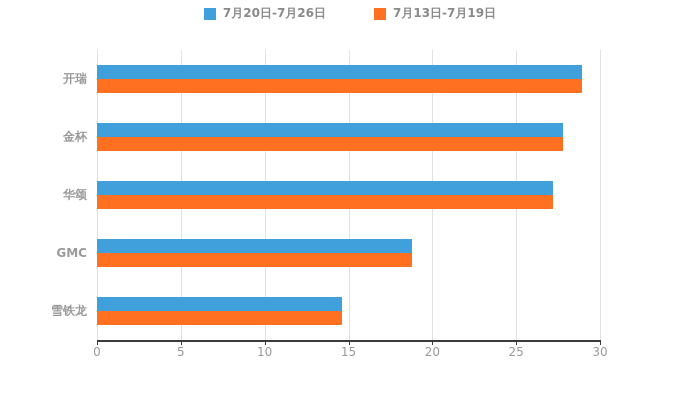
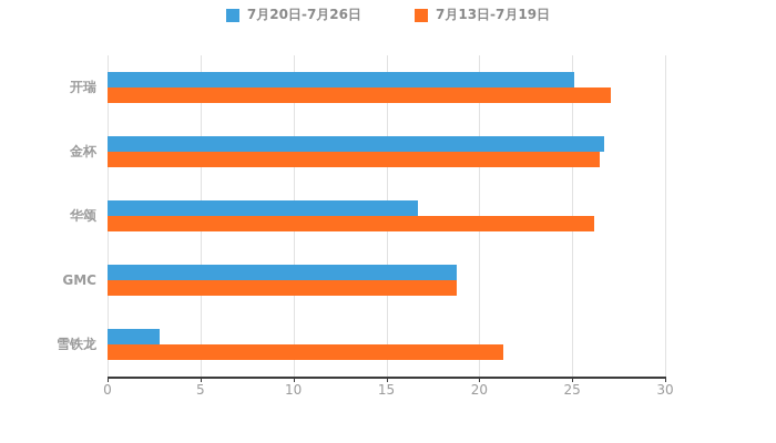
7月20日-7月26日/开瑞: 28.9 -> 25.1
7月13日-7月19日/开瑞: 28.9 -> 27.1
7月20日-7月26日/金杯: 27.8 -> 26.7
7月13日-7月19日/金杯: 27.8 -> 26.5
7月20日-7月26日/华颂: 27.2 -> 16.7
7月13日-7月19日/华颂: 27.2 -> 26.2
7月20日-7月26日/雪铁龙: 14.6 -> 2.8
7月13日-7月19日/雪铁龙: 14.6 -> 21.3
